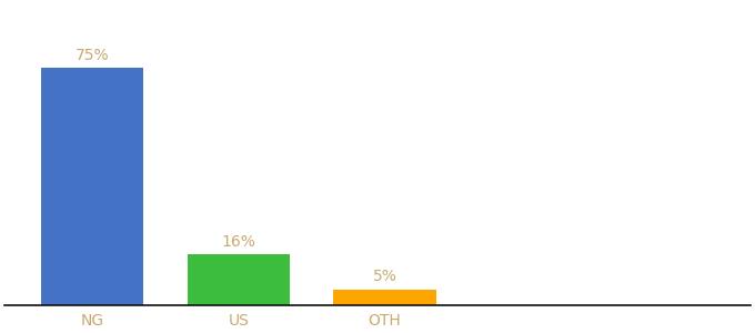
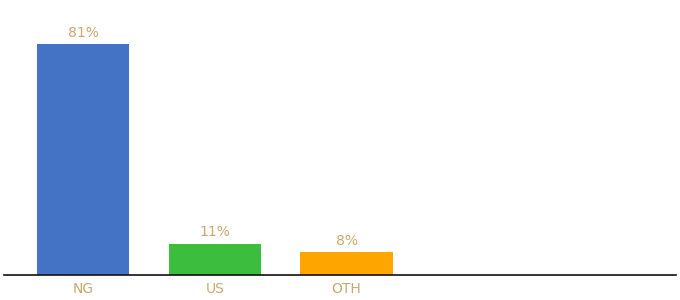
NG: 75% -> 81%
US: 16% -> 11%
OTH: 5% -> 8%
